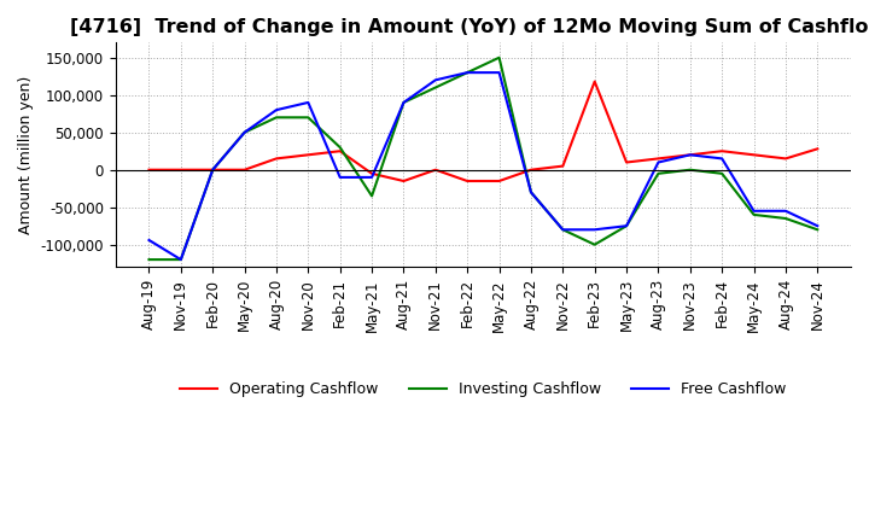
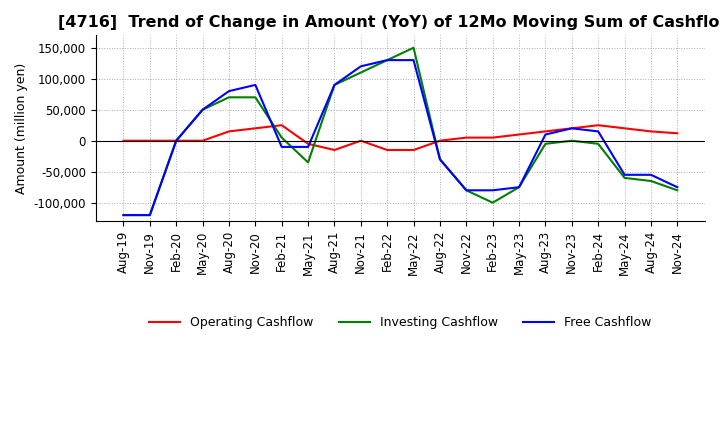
Free Cashflow/Aug-19: -94,000 -> -120,000
Investing Cashflow/Feb-21: 30,000 -> 5,000
Operating Cashflow/Feb-23: 118,000 -> 5,000
Operating Cashflow/Nov-24: 28,000 -> 12,000
